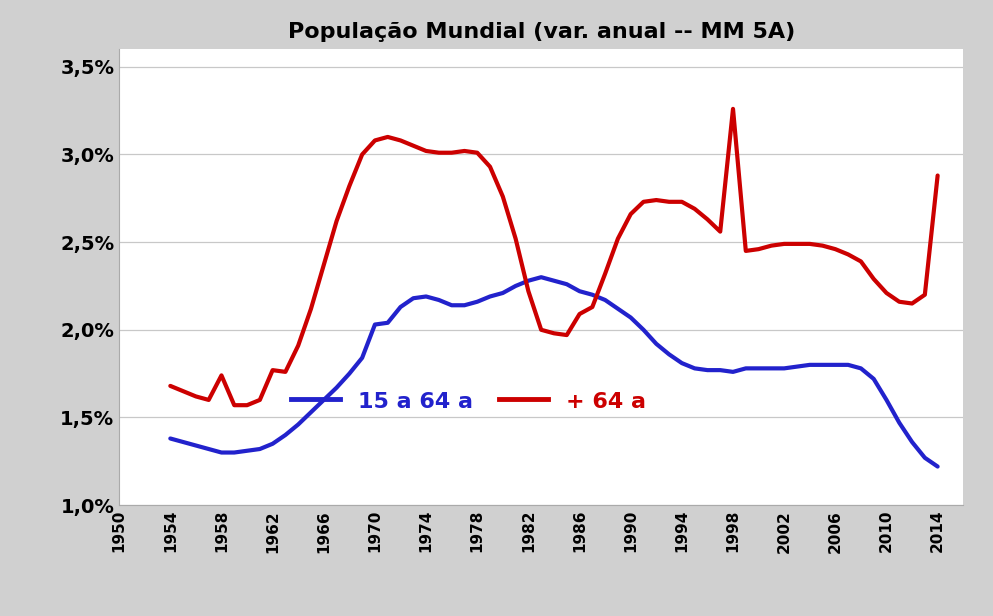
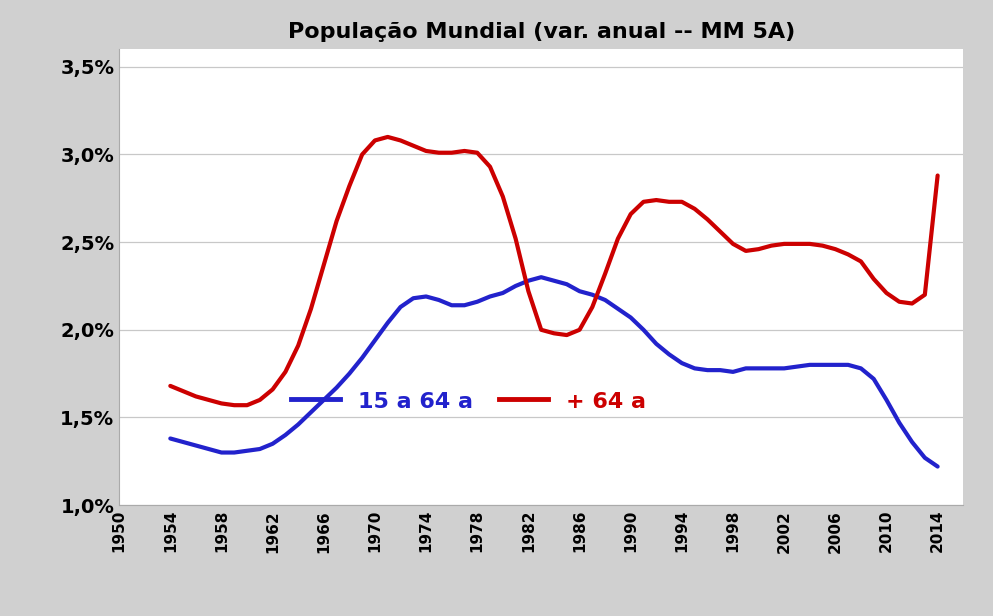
+ 64 a/1958: 1,74% -> 1,58%
+ 64 a/1962: 1,77% -> 1,66%
15 a 64 a/1970: 2,03% -> 1,94%
+ 64 a/1986: 2,09% -> 2,00%
+ 64 a/1998: 3,26% -> 2,49%
